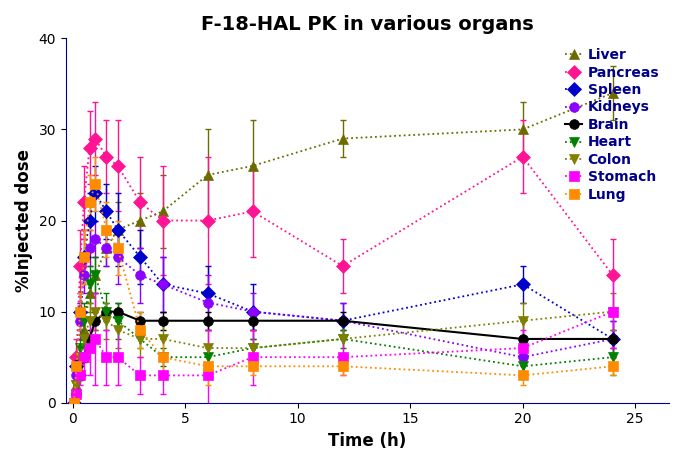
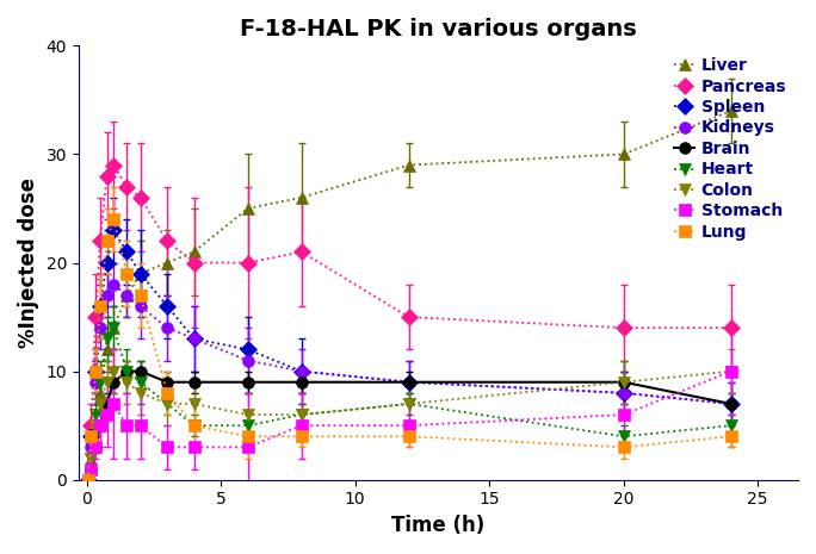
Pancreas/20: 27 -> 14
Spleen/20: 13 -> 8
Kidneys/20: 5 -> 8
Brain/20: 7 -> 9
